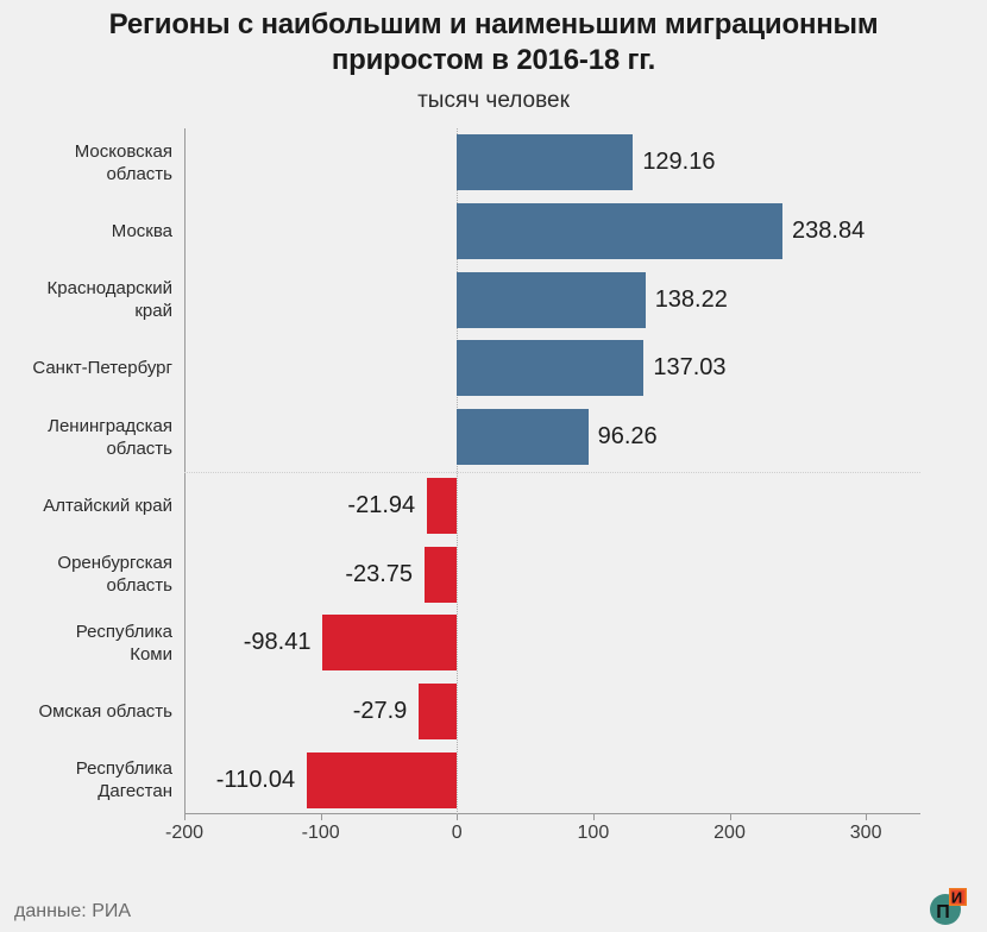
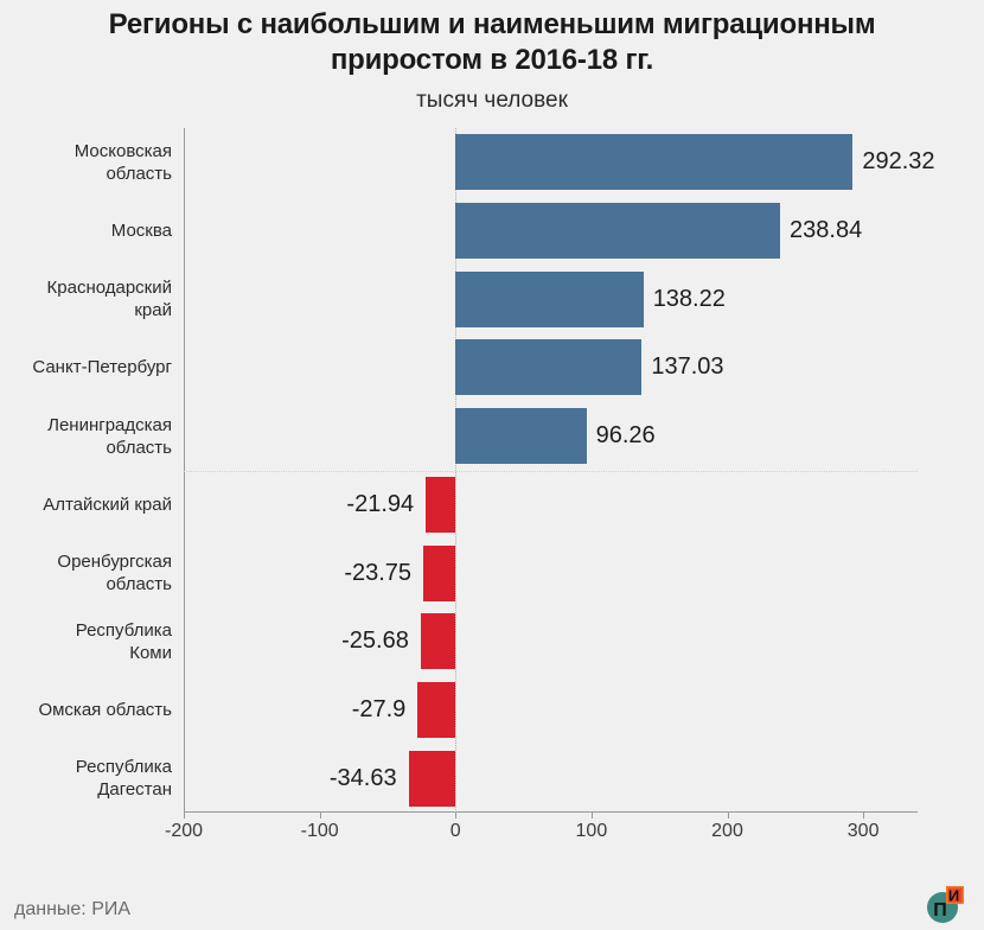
Московская область: 129.16 -> 292.32
Республика Коми: -98.41 -> -25.68
Республика Дагестан: -110.04 -> -34.63
